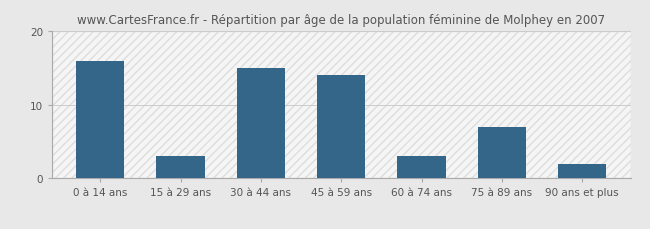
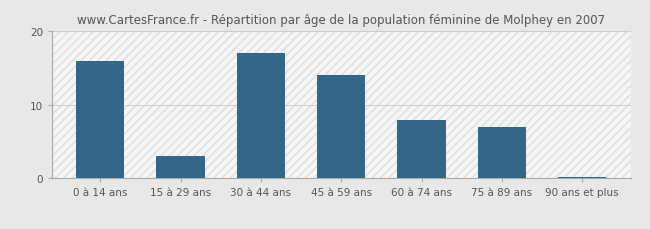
30 à 44 ans: 15.0 -> 17.0
60 à 74 ans: 3.0 -> 8.0
90 ans et plus: 2.0 -> 0.2
